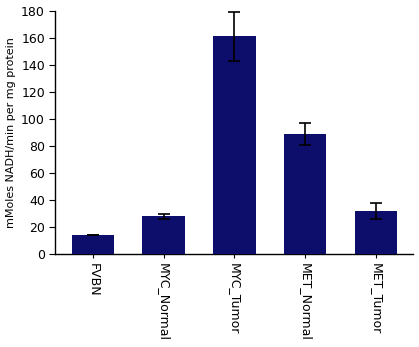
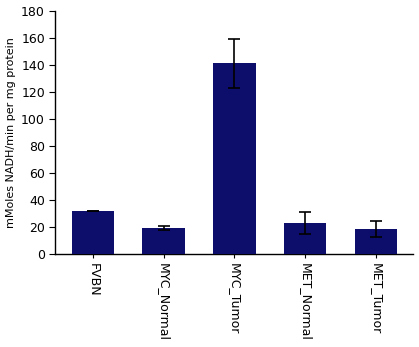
FVBN: 14 -> 32
MYC_Normal: 28 -> 20
MYC_Tumor: 161 -> 141
MET_Normal: 89 -> 23
MET_Tumor: 32 -> 19
